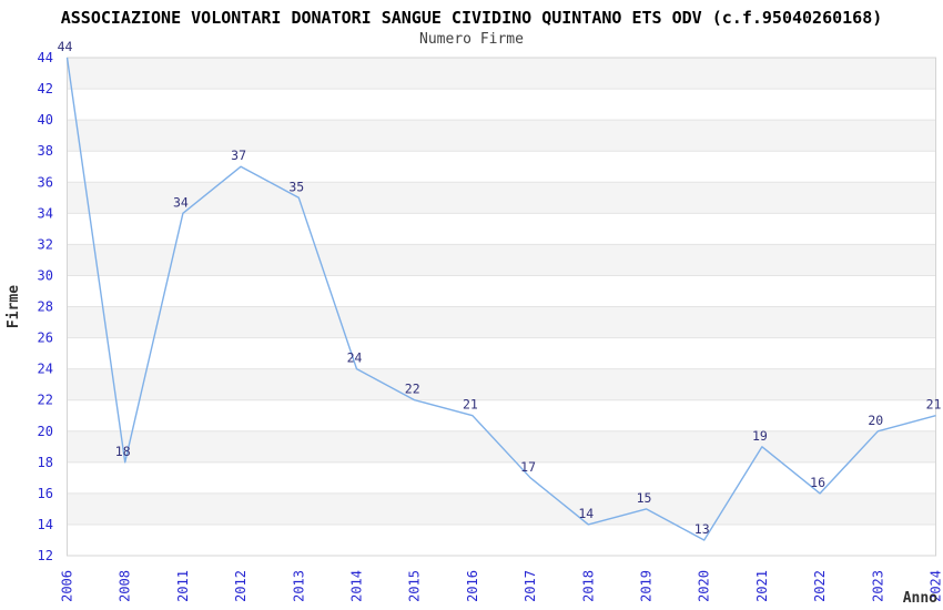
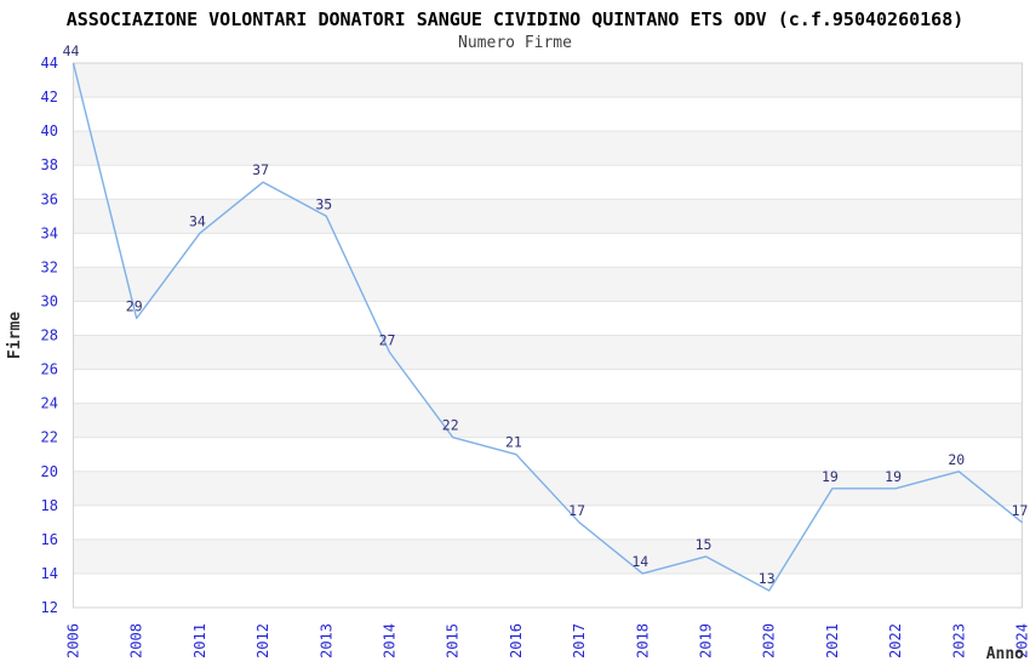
2008: 18 -> 29
2014: 24 -> 27
2022: 16 -> 19
2024: 21 -> 17
